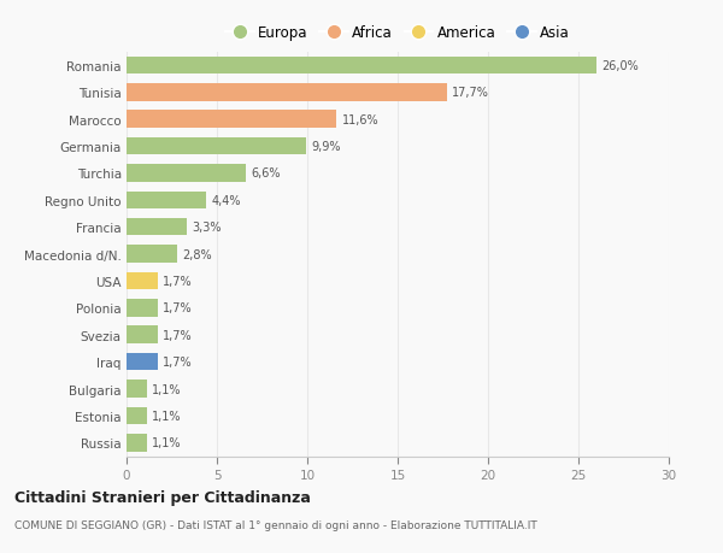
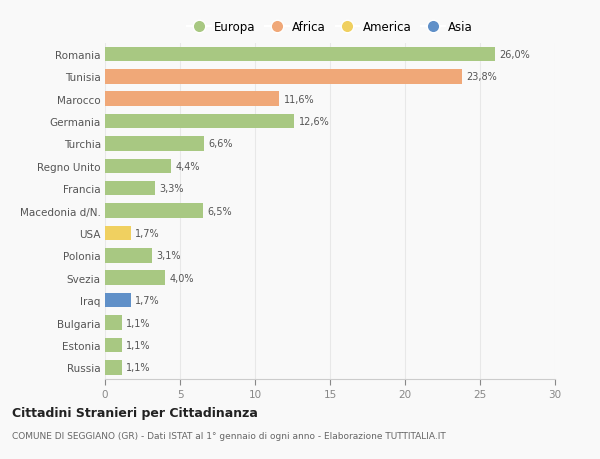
Tunisia: 17,7% -> 23,8%
Germania: 9,9% -> 12,6%
Macedonia d/N.: 2,8% -> 6,5%
Polonia: 1,7% -> 3,1%
Svezia: 1,7% -> 4,0%
